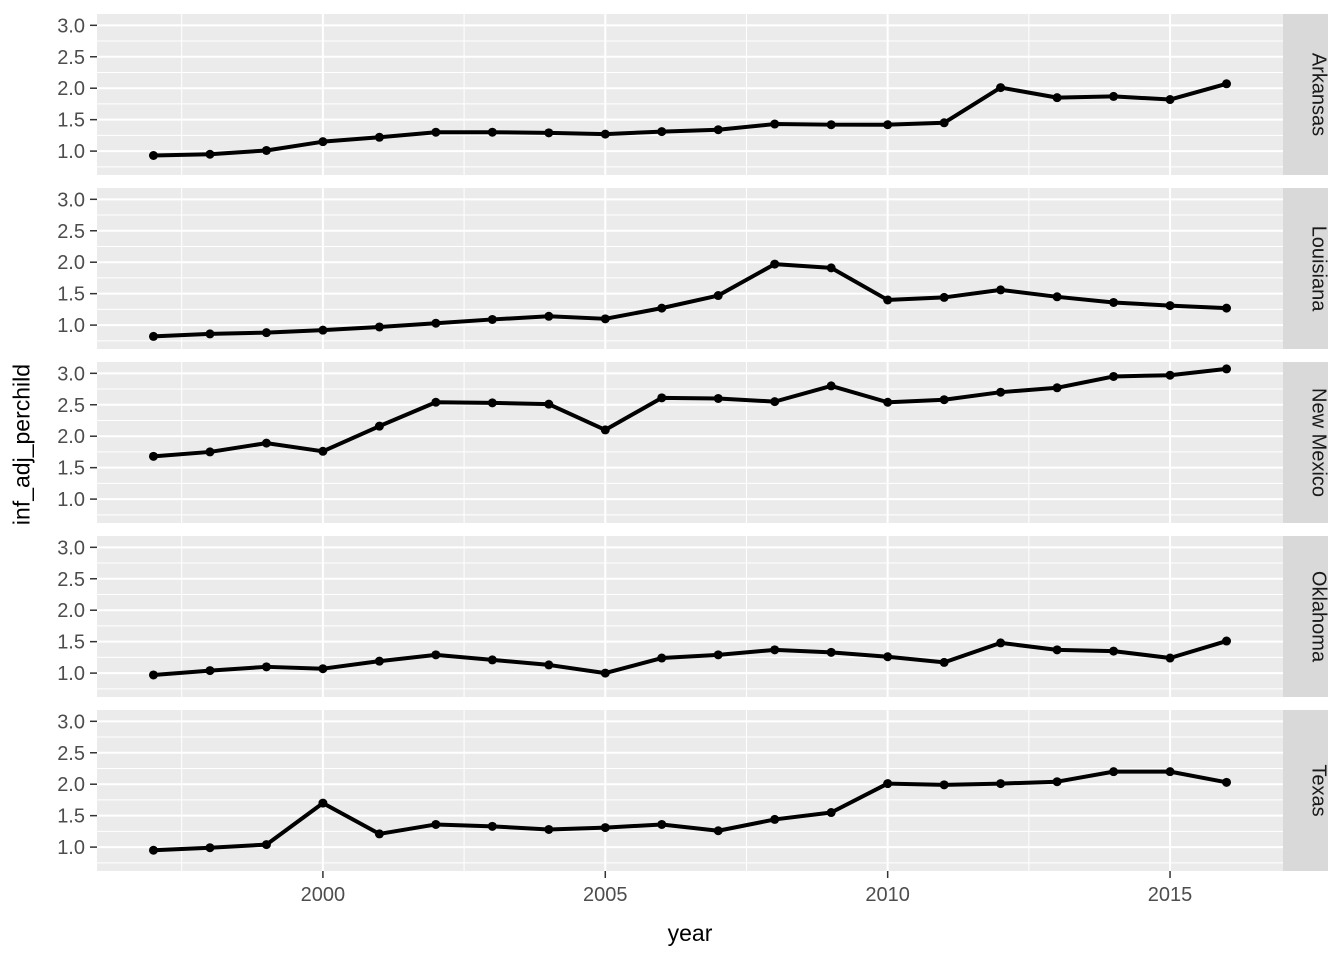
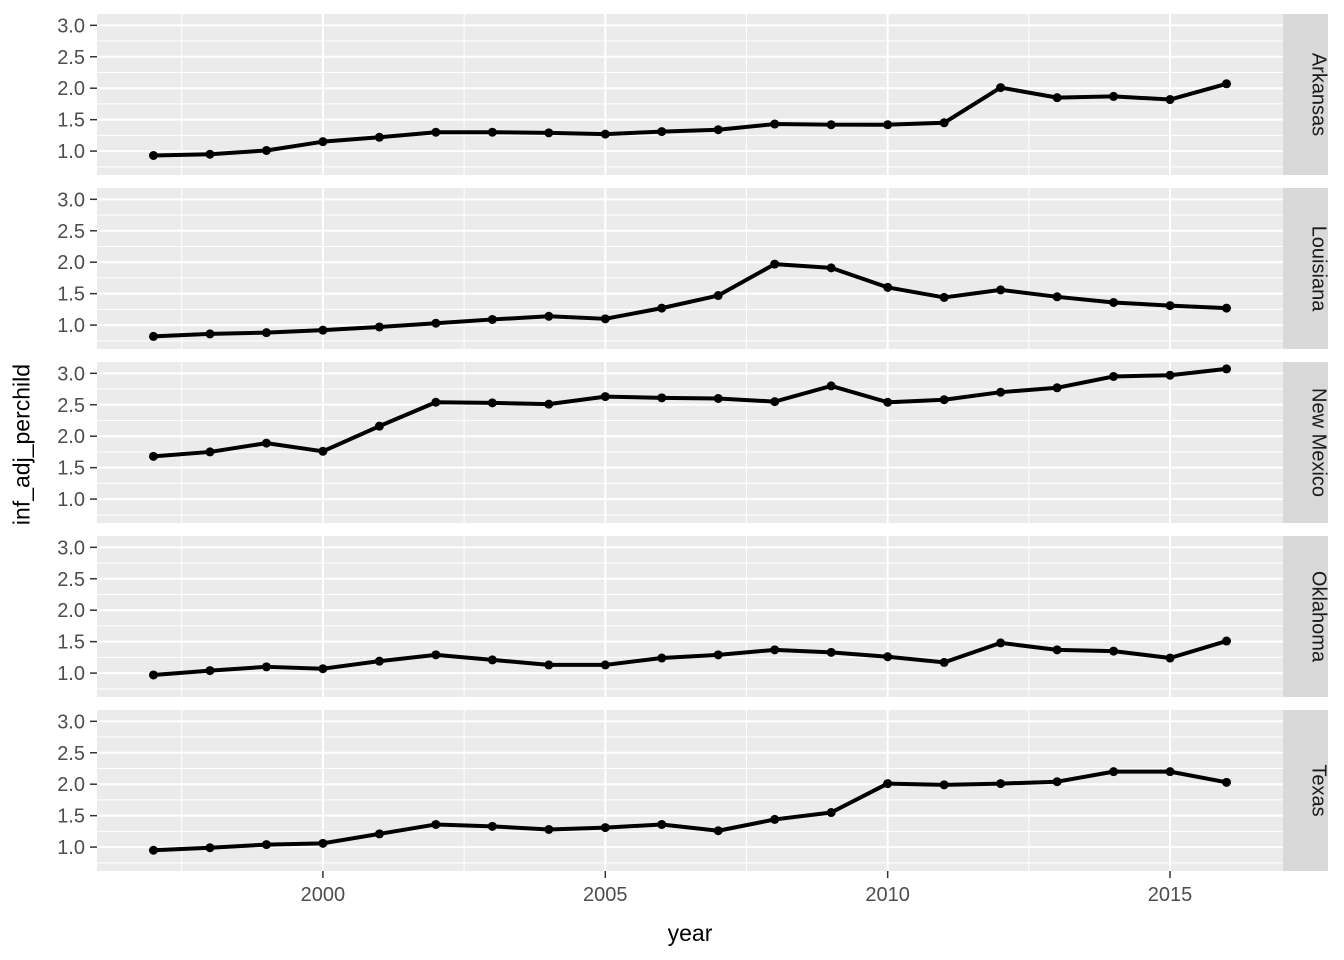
Texas/2000: 1.7 -> 1.1
New Mexico/2005: 2.1 -> 2.6
Oklahoma/2005: 1.0 -> 1.1
Louisiana/2010: 1.4 -> 1.6
